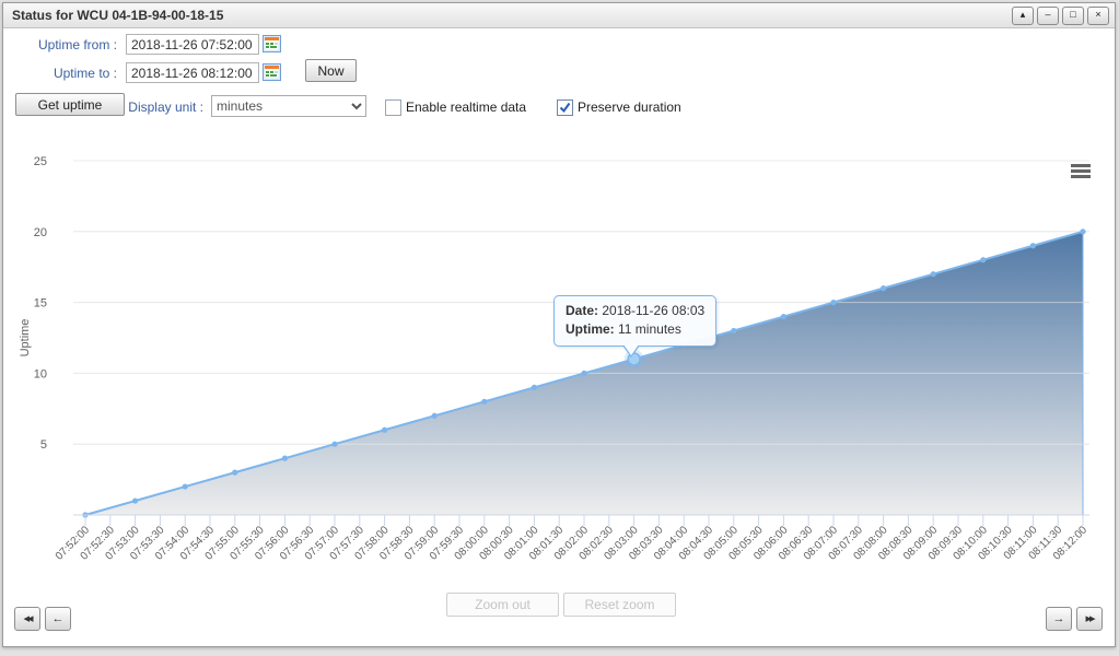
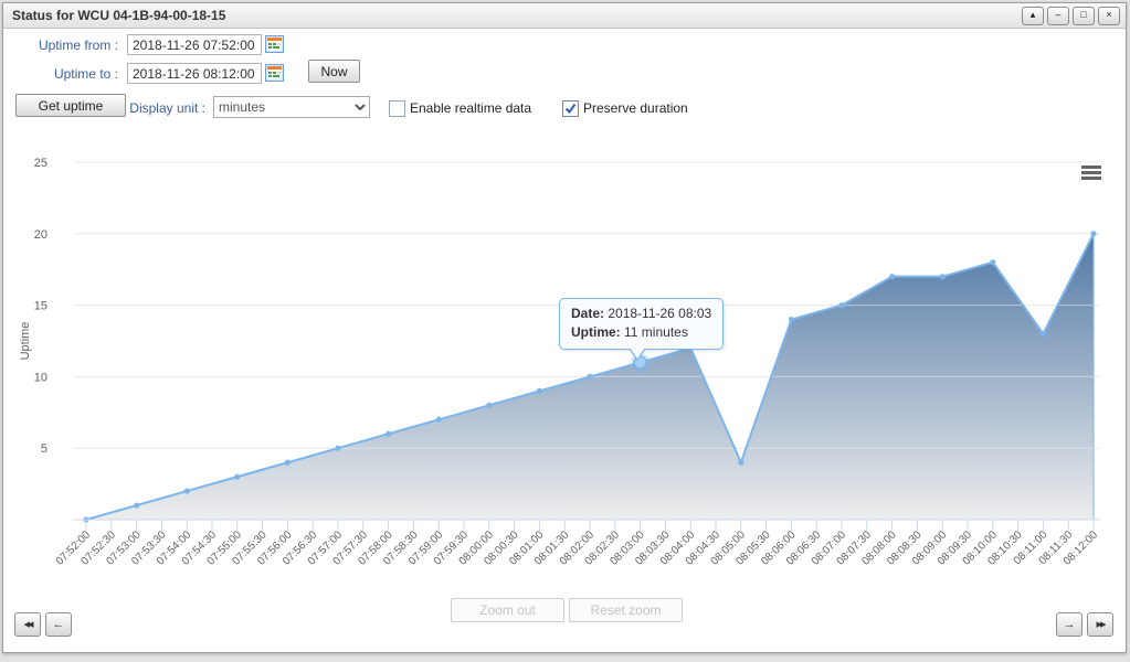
08:05:00: 13 -> 4
08:08:00: 16 -> 17
08:11:00: 19 -> 13
